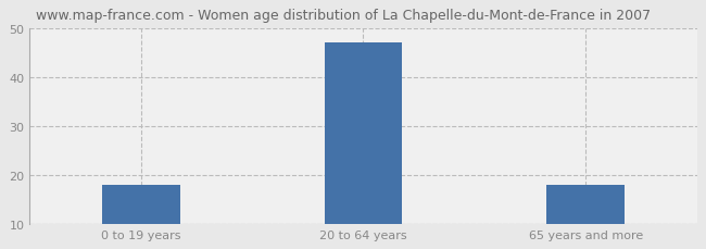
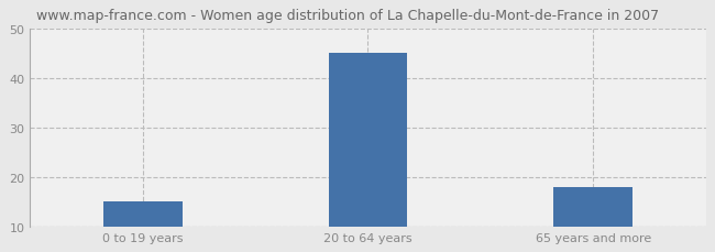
0 to 19 years: 18 -> 15
20 to 64 years: 47 -> 45
